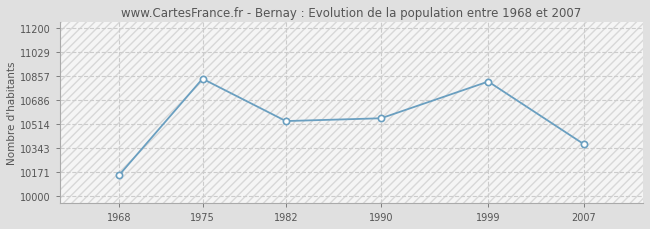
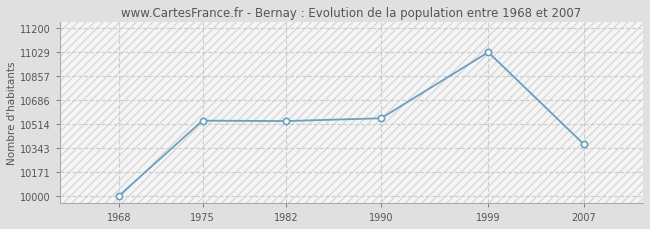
1968: 10150 -> 10000
1975: 10840 -> 10540
1999: 10820 -> 11030
